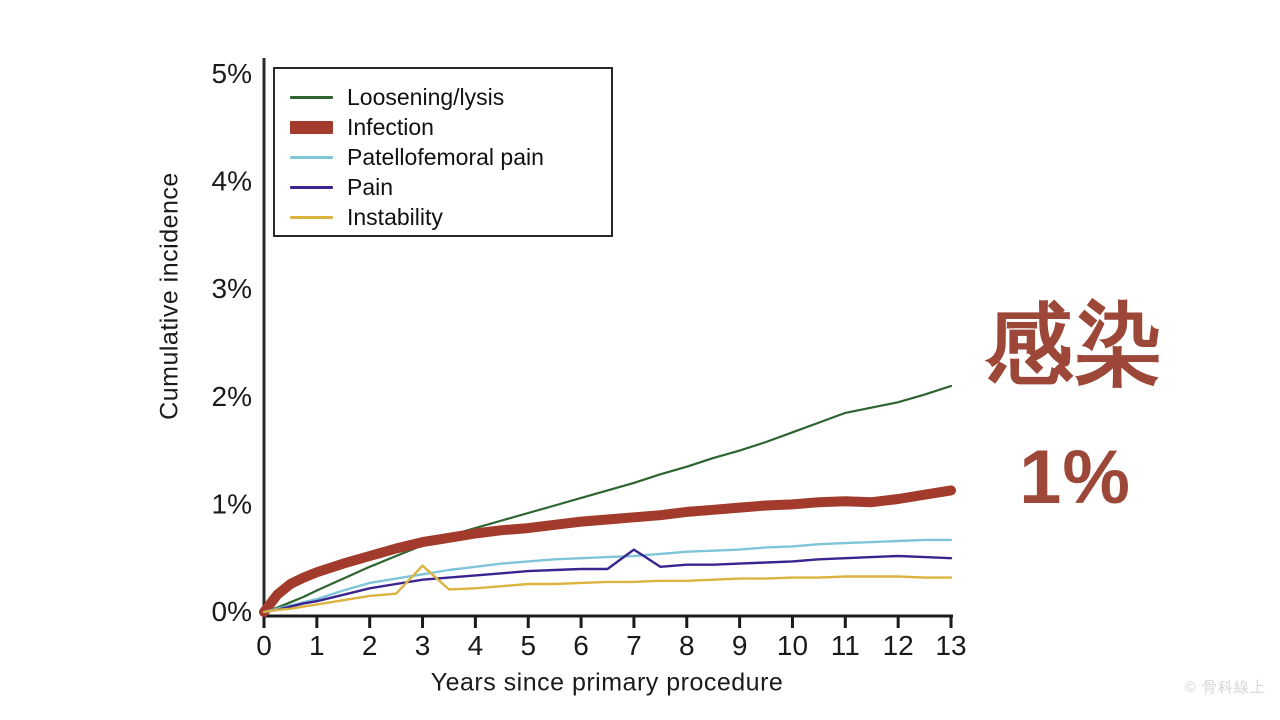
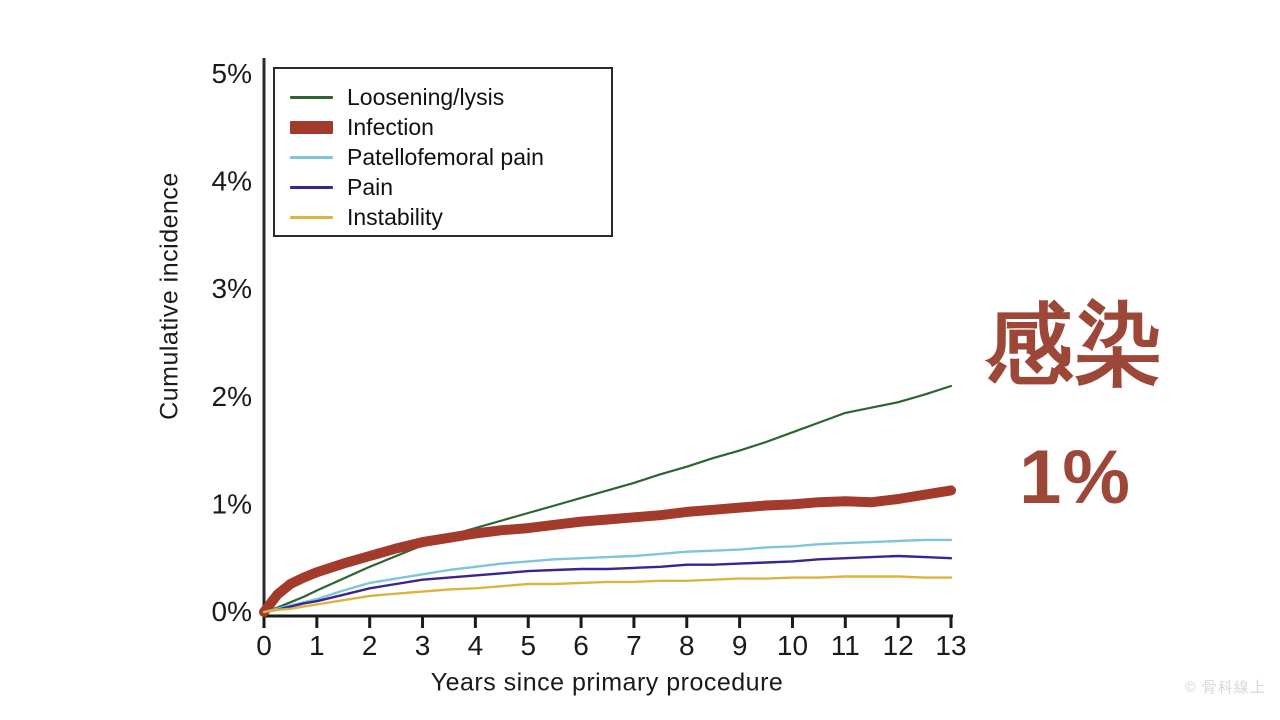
Instability/3: 0.43% -> 0.19%
Pain/7: 0.58% -> 0.41%
